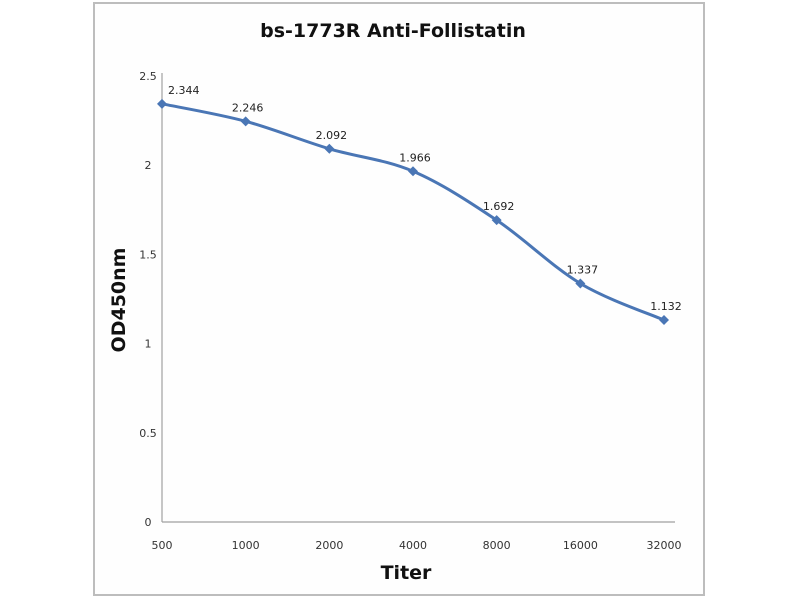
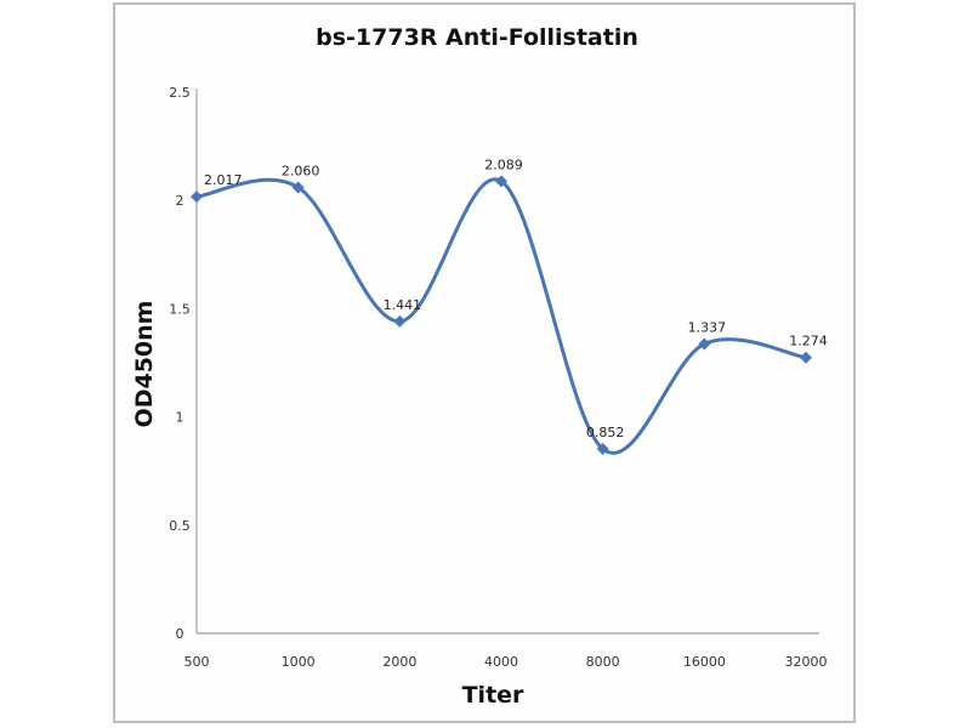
500: 2.344 -> 2.017
1000: 2.246 -> 2.060
2000: 2.092 -> 1.441
4000: 1.966 -> 2.089
8000: 1.692 -> 0.852
32000: 1.132 -> 1.274
